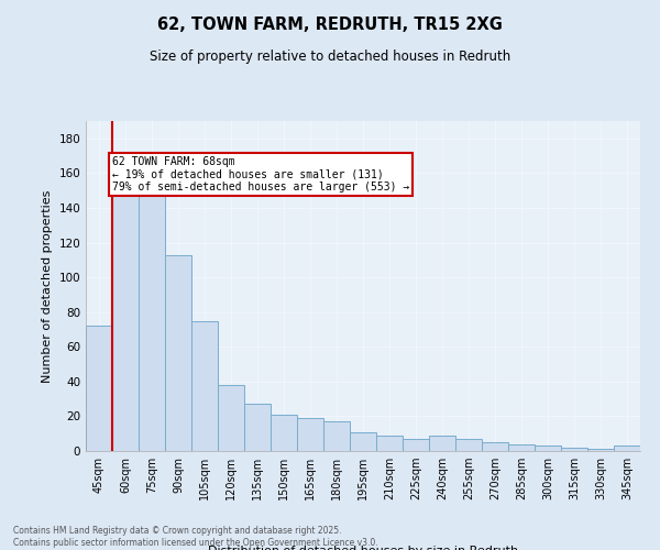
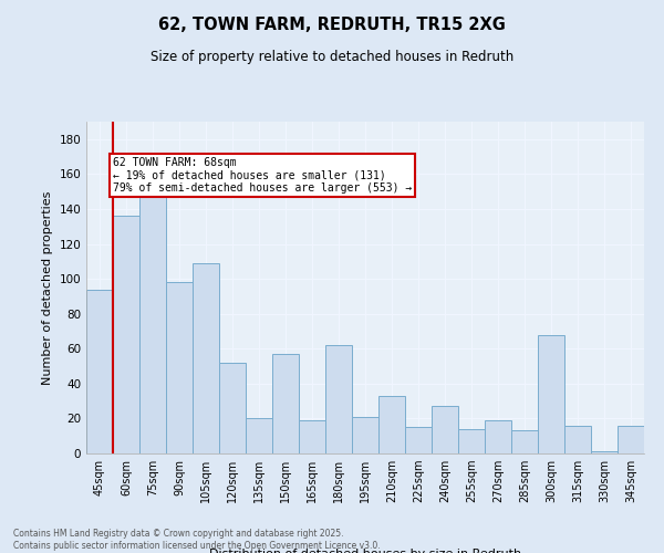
45sqm: 72 -> 94
60sqm: 147 -> 136
90sqm: 113 -> 98
105sqm: 75 -> 109
120sqm: 38 -> 52
135sqm: 27 -> 20
150sqm: 21 -> 57
180sqm: 17 -> 62
195sqm: 11 -> 21
210sqm: 9 -> 33
225sqm: 7 -> 15
240sqm: 9 -> 27
255sqm: 7 -> 14
270sqm: 5 -> 19
285sqm: 4 -> 13
300sqm: 3 -> 68
315sqm: 2 -> 16
345sqm: 3 -> 16
